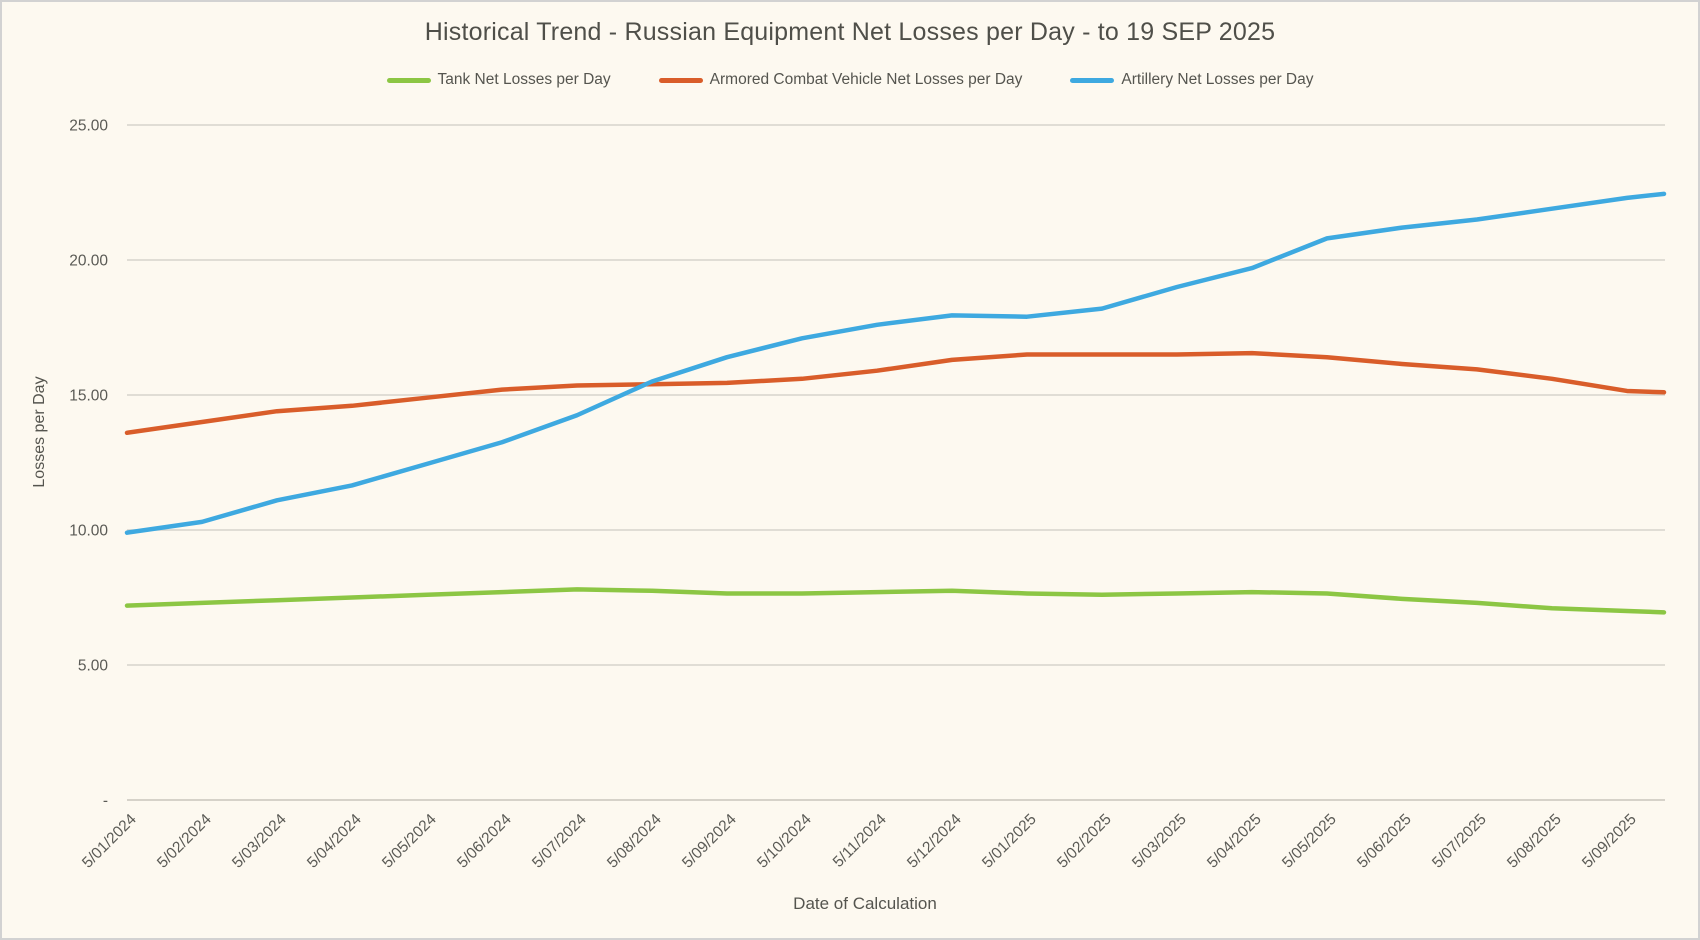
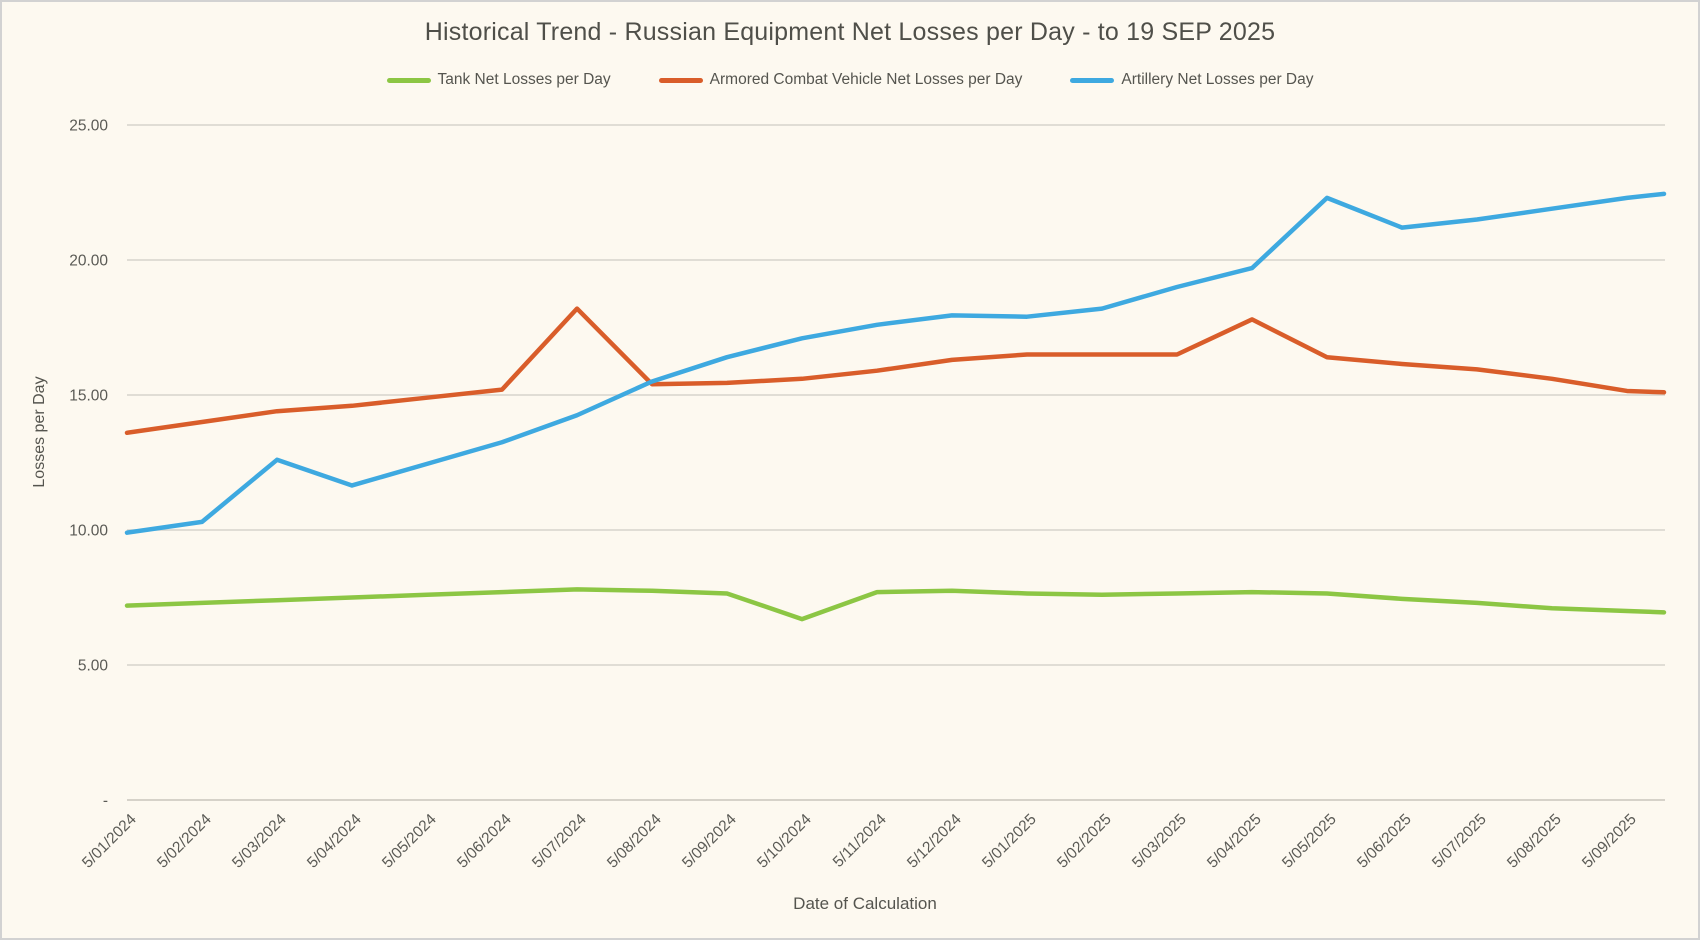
Artillery Net Losses per Day/5/03/2024: 11.1 -> 12.6
Armored Combat Vehicle Net Losses per Day/5/07/2024: 15.3 -> 18.2
Tank Net Losses per Day/5/10/2024: 7.7 -> 6.7
Armored Combat Vehicle Net Losses per Day/5/04/2025: 16.6 -> 17.8
Artillery Net Losses per Day/5/05/2025: 20.8 -> 22.3
